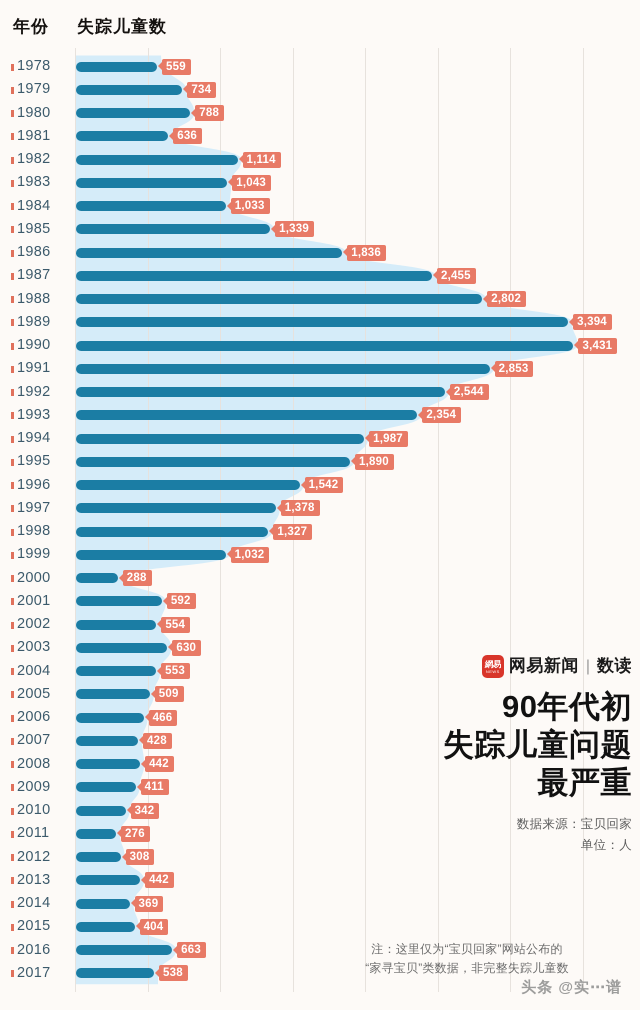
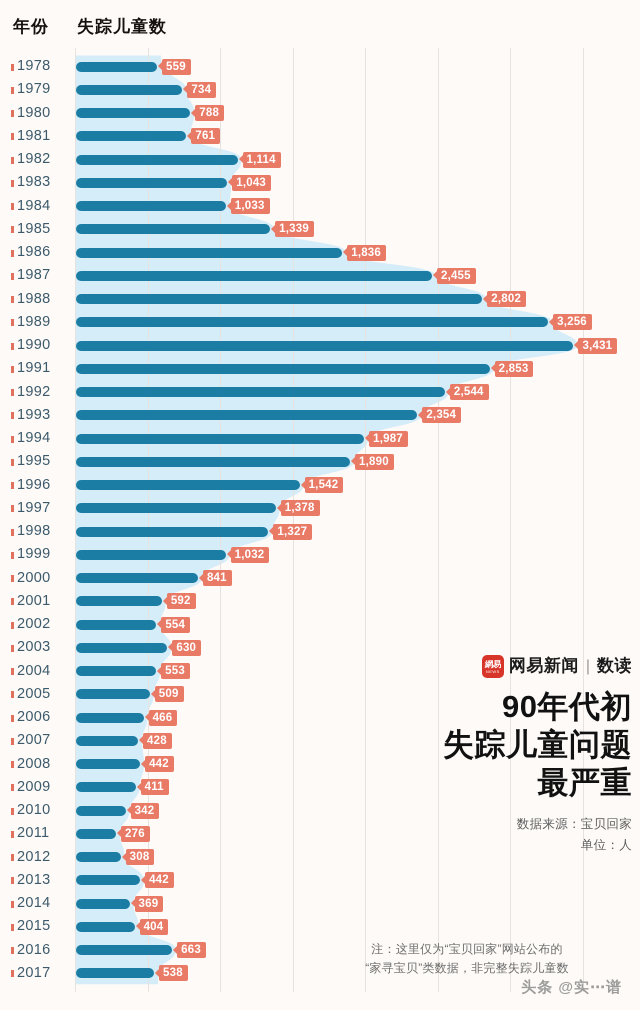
1981: 636 -> 761
1989: 3,394 -> 3,256
2000: 288 -> 841
